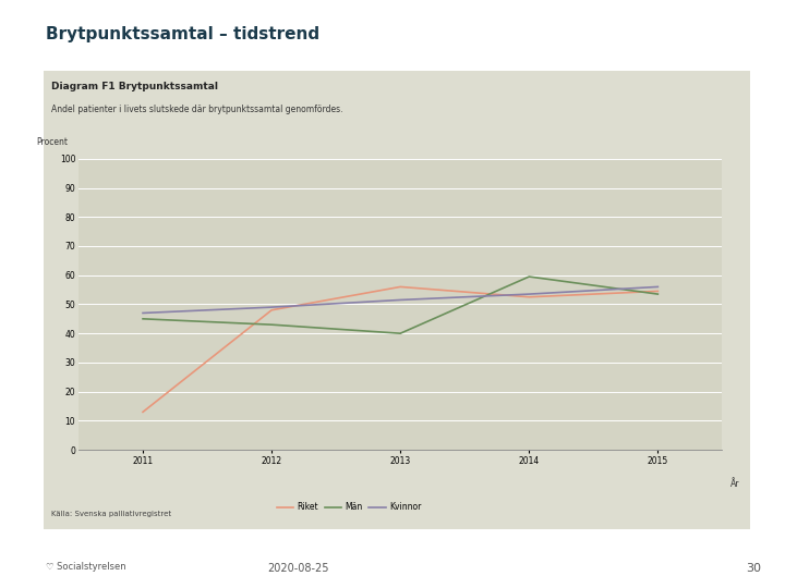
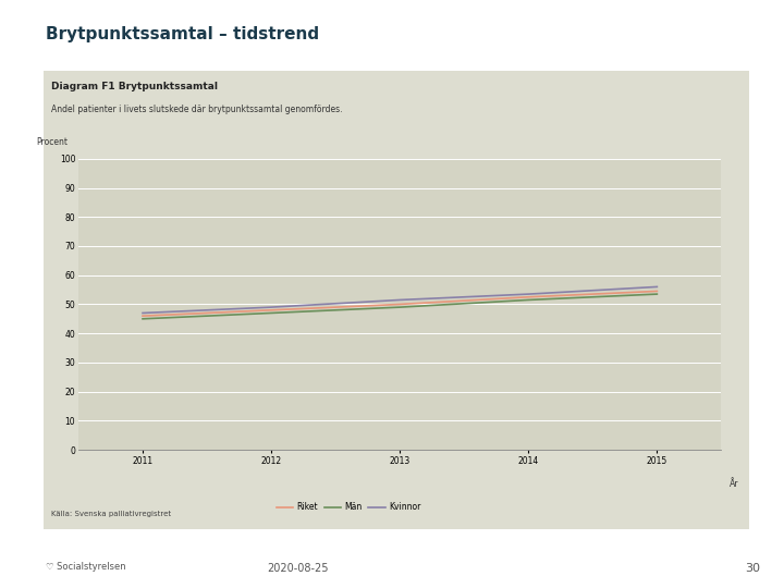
Riket/2011: 13.0 -> 46.0
Män/2012: 43.0 -> 47.0
Riket/2013: 56.0 -> 50.0
Män/2013: 40.0 -> 49.0
Män/2014: 59.5 -> 51.5
